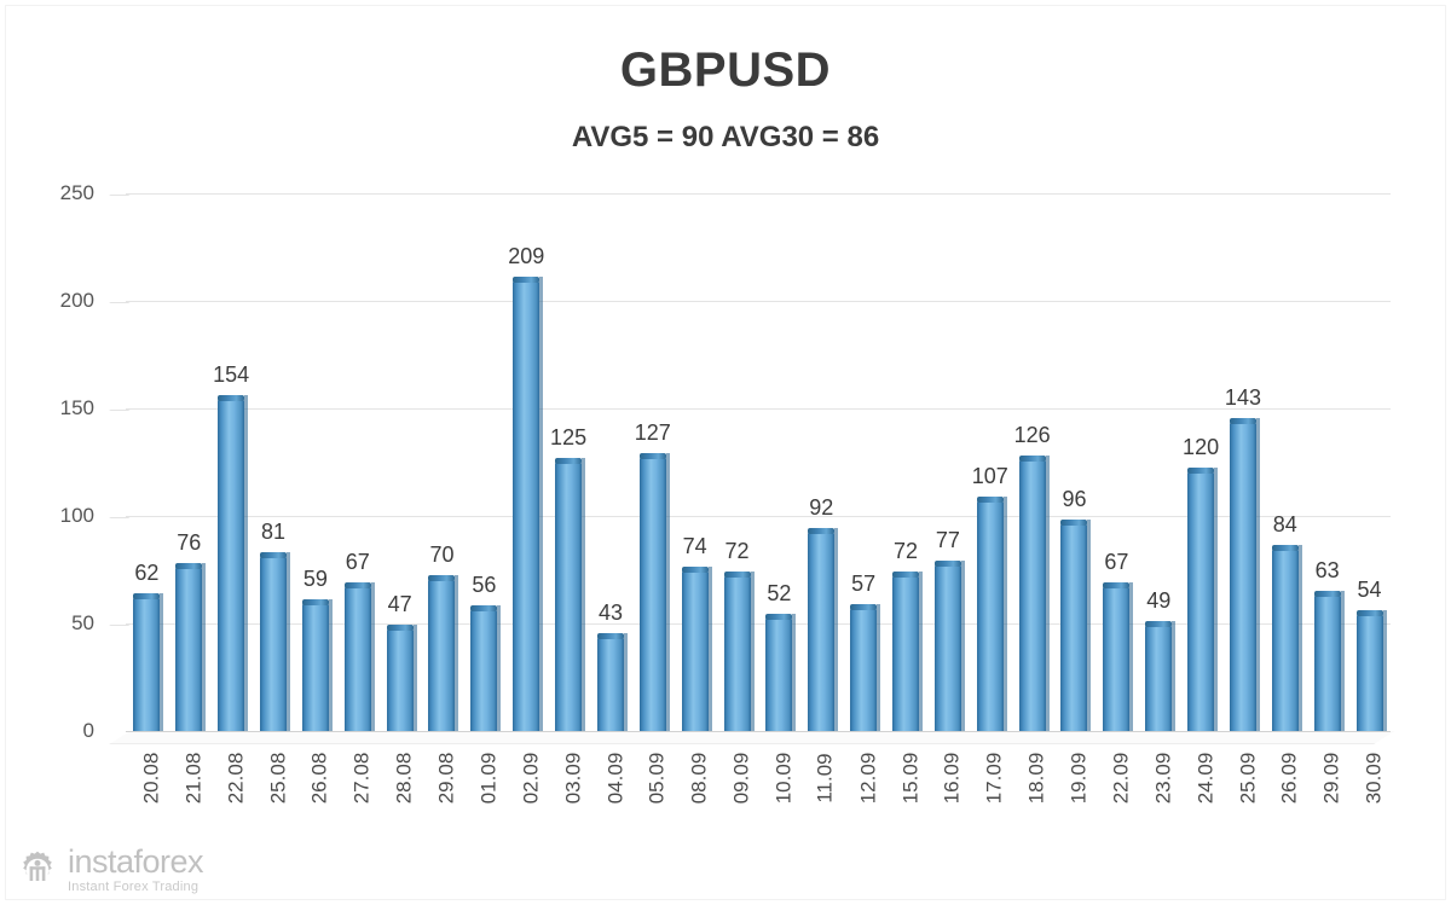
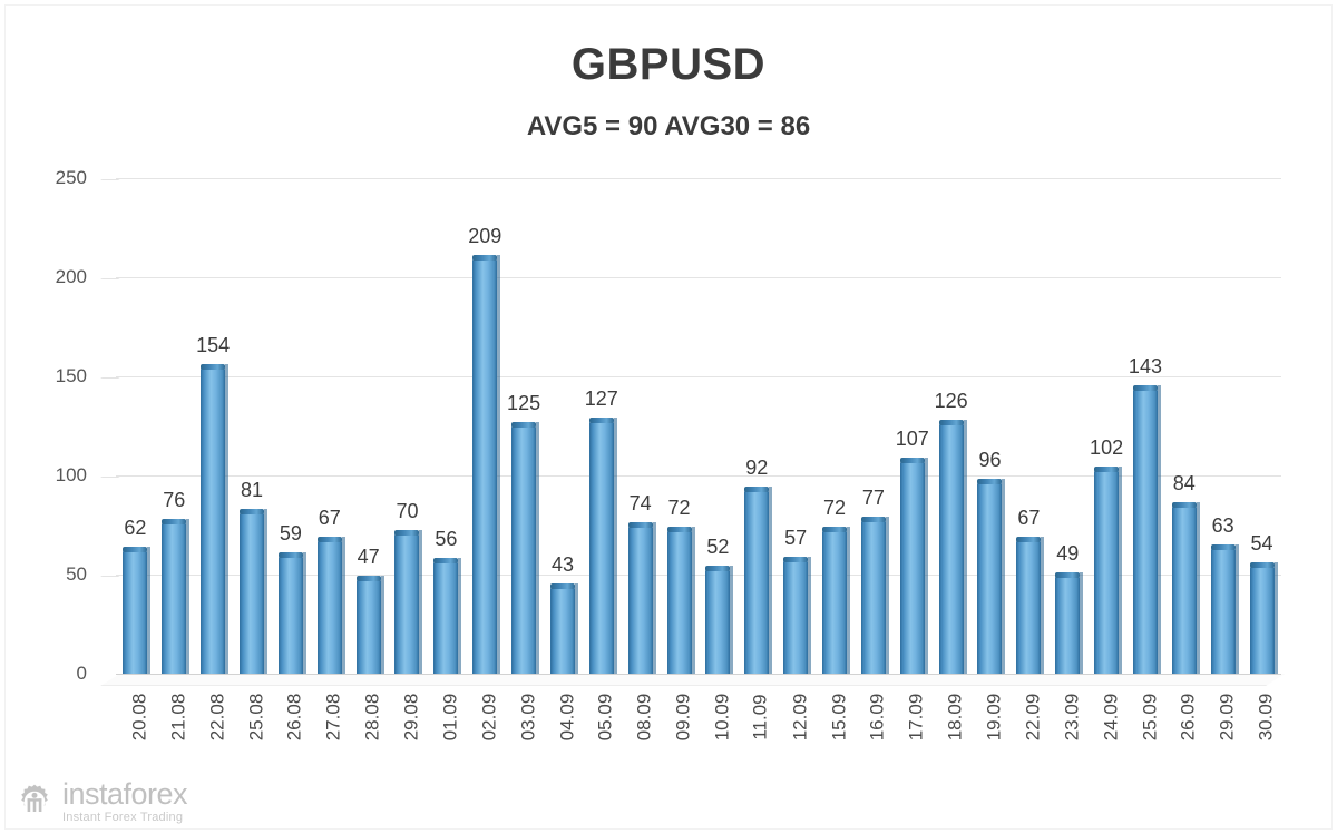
24.09: 120 -> 102
